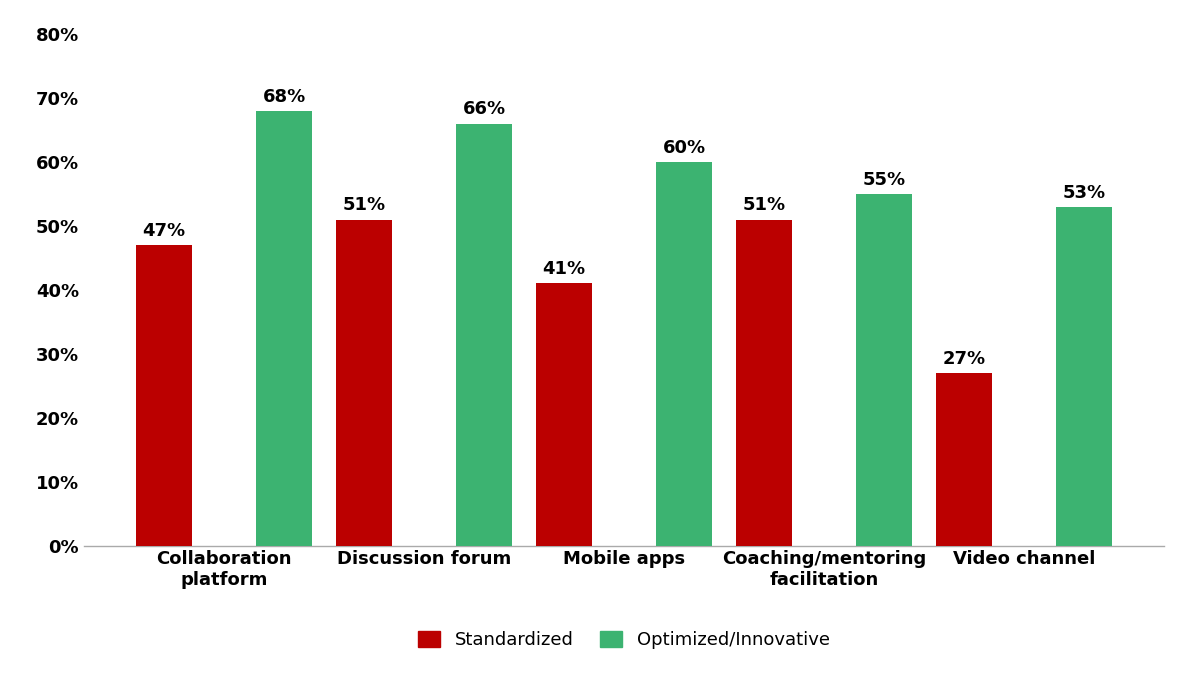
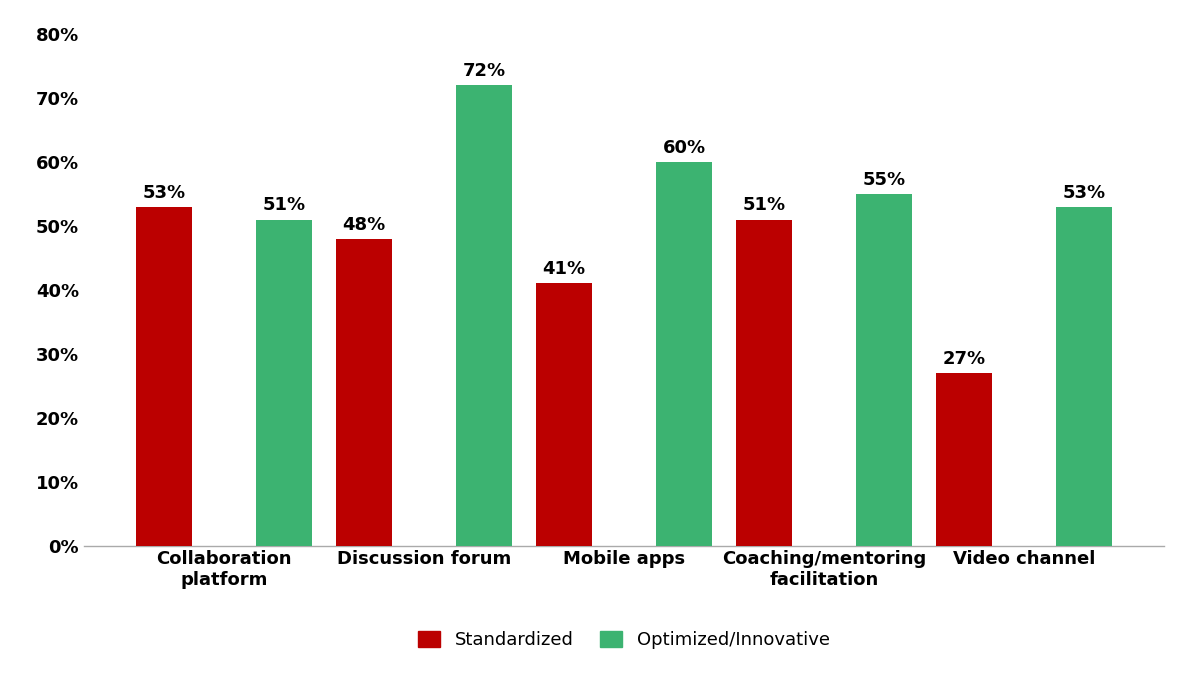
Standardized/Collaboration platform: 47% -> 53%
Optimized/Innovative/Collaboration platform: 68% -> 51%
Standardized/Discussion forum: 51% -> 48%
Optimized/Innovative/Discussion forum: 66% -> 72%
